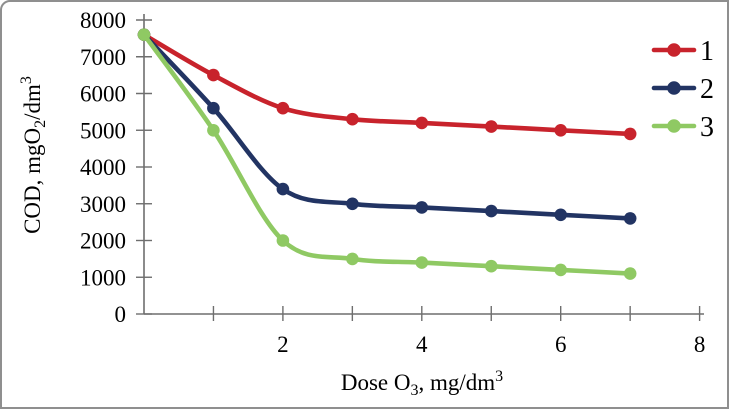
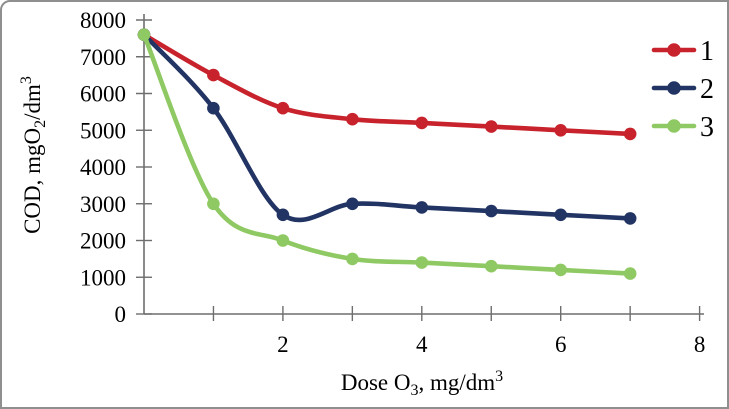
3/1: 5000 -> 3000
2/2: 3400 -> 2700
